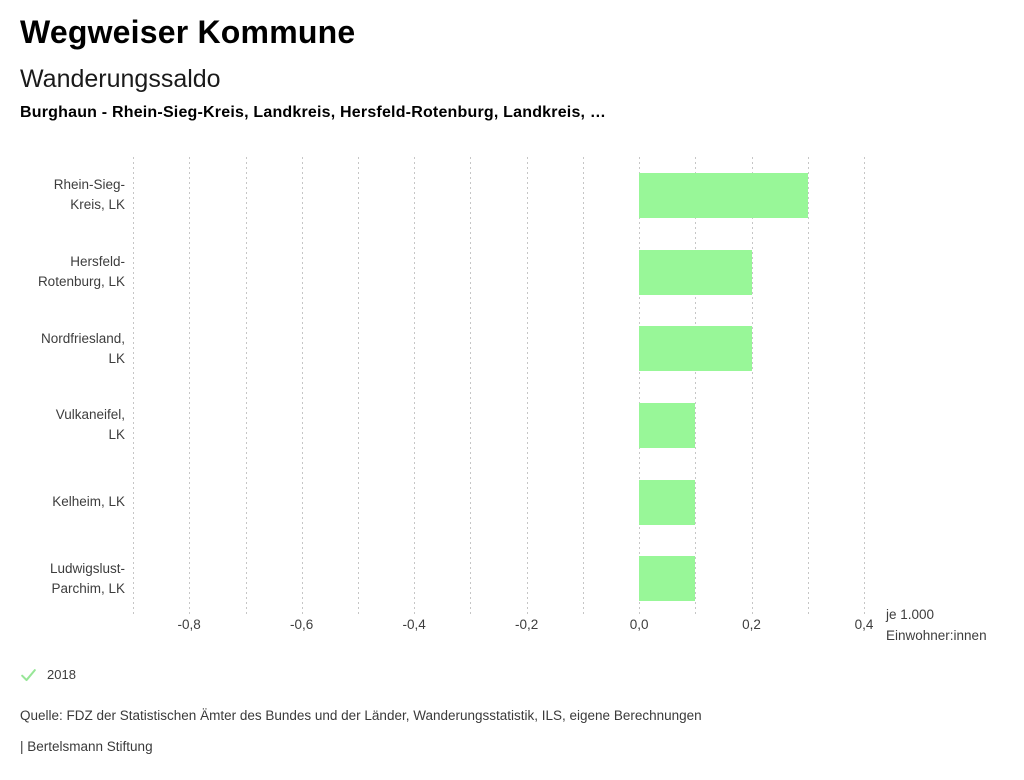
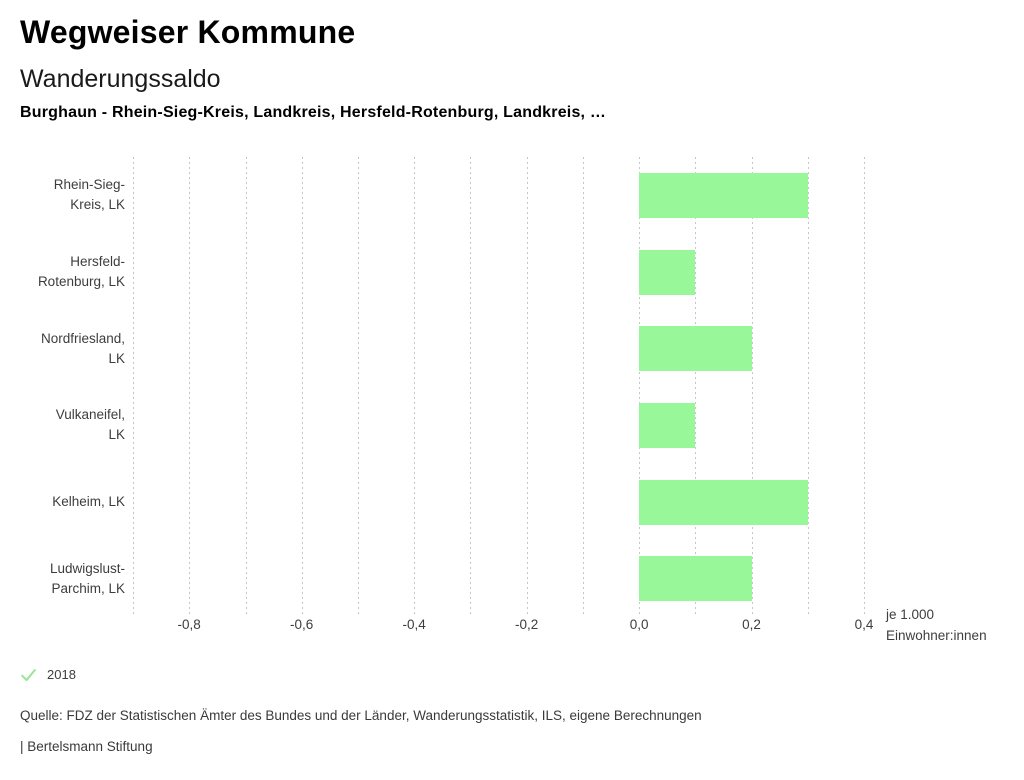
Hersfeld-Rotenburg, LK: 0,2 -> 0,1
Kelheim, LK: 0,1 -> 0,3
Ludwigslust-Parchim, LK: 0,1 -> 0,2
